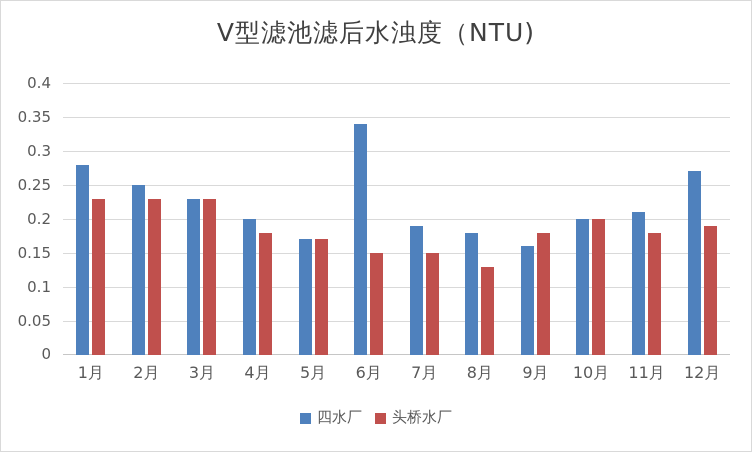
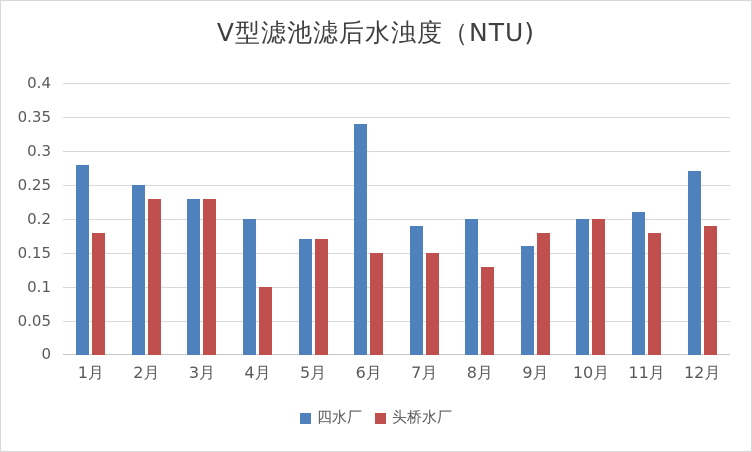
头桥水厂/1月: 0.23 -> 0.18
头桥水厂/4月: 0.18 -> 0.10
四水厂/8月: 0.18 -> 0.20
